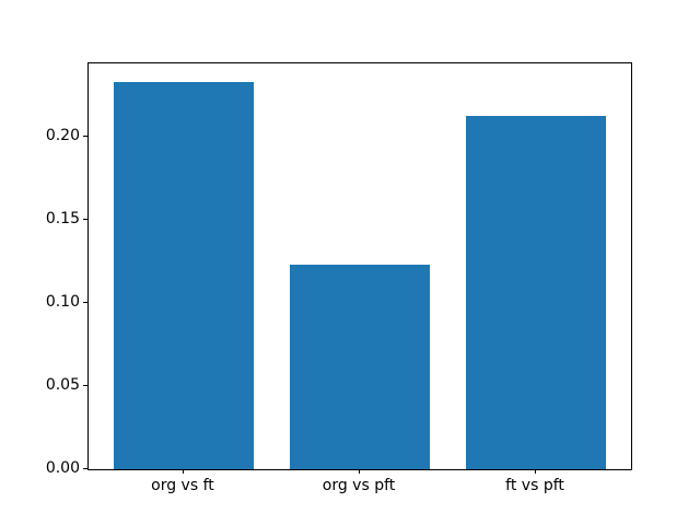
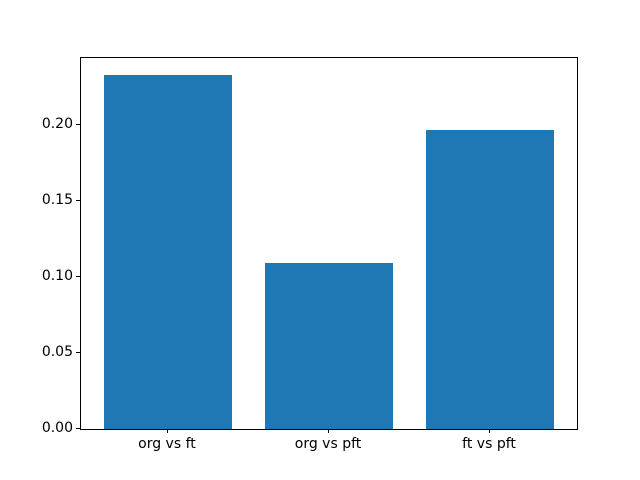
org vs pft: 0.123 -> 0.109
ft vs pft: 0.213 -> 0.197
